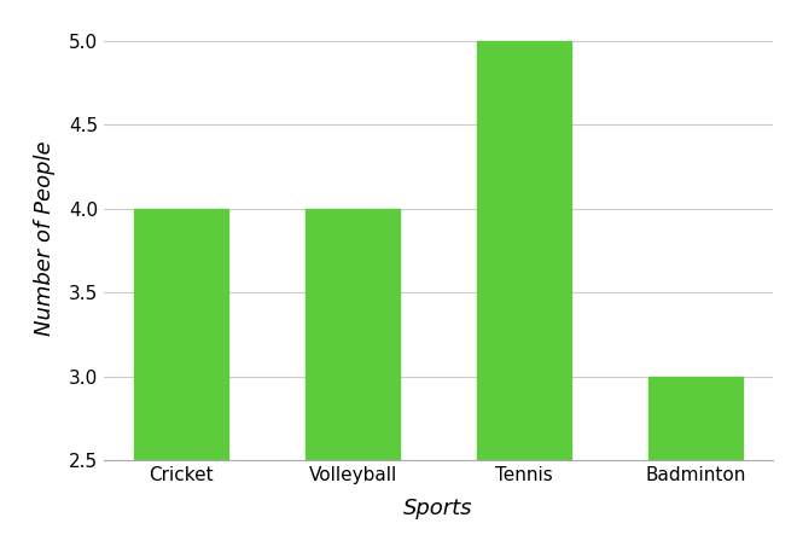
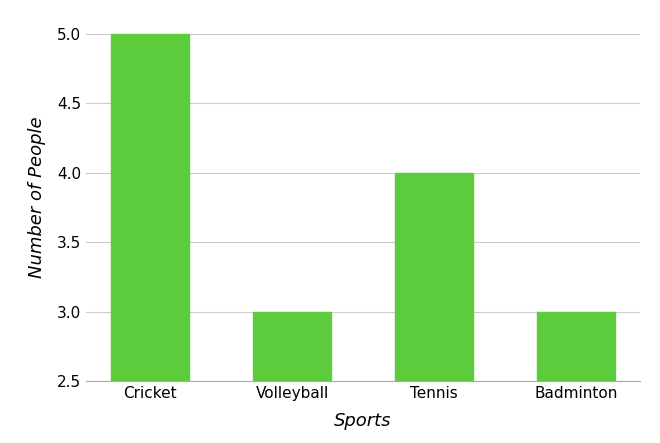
Cricket: 4 -> 5
Volleyball: 4 -> 3
Tennis: 5 -> 4
